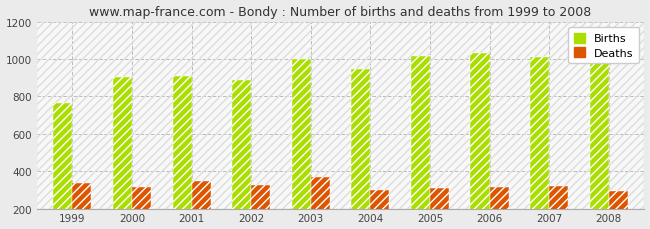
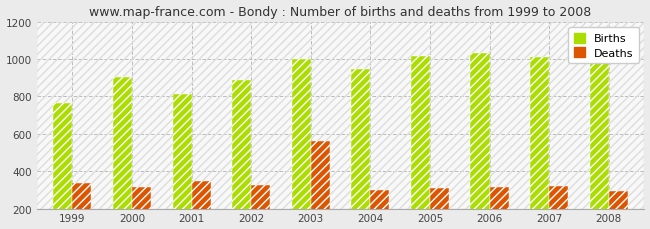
Births/2001: 910 -> 810
Deaths/2003: 370 -> 560
